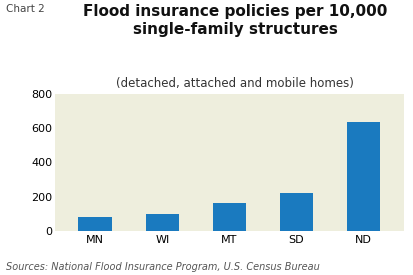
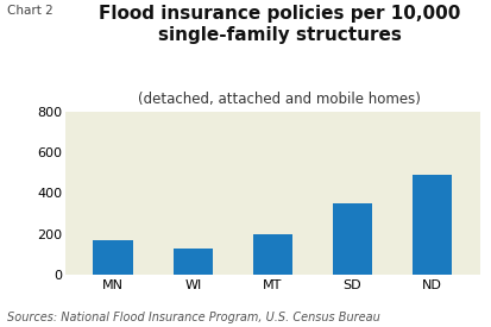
MN: 80 -> 170
WI: 100 -> 130
MT: 160 -> 200
SD: 220 -> 350
ND: 640 -> 490
